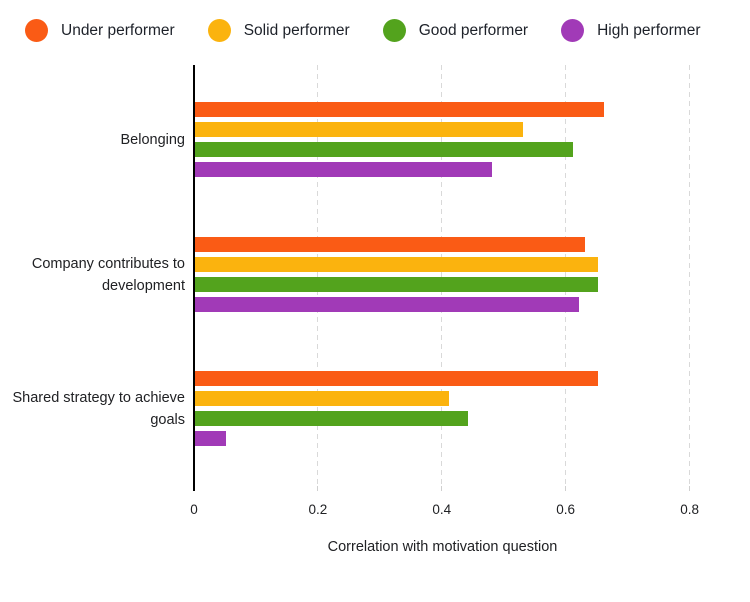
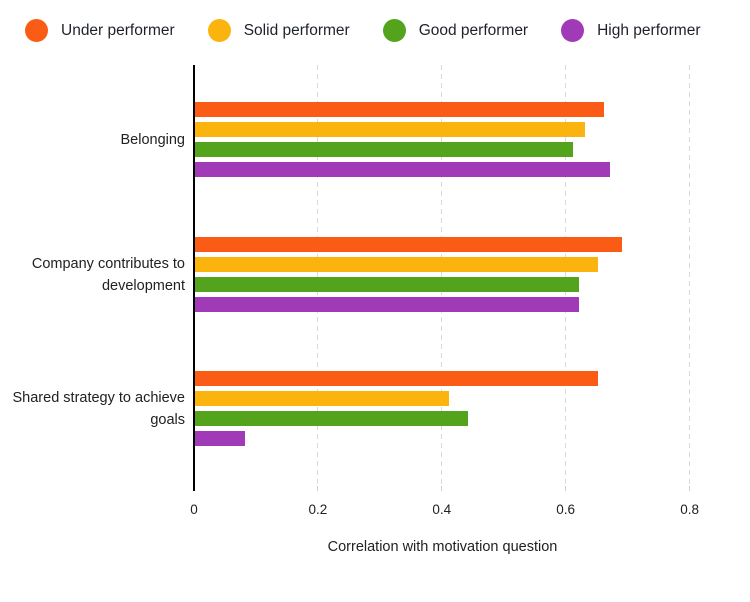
Solid performer/Belonging: 0.53 -> 0.63
High performer/Belonging: 0.48 -> 0.67
Under performer/Company contributes to development: 0.63 -> 0.69
Good performer/Company contributes to development: 0.65 -> 0.62
High performer/Shared strategy to achieve goals: 0.05 -> 0.08
